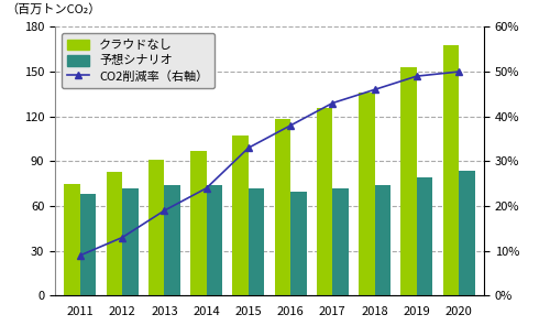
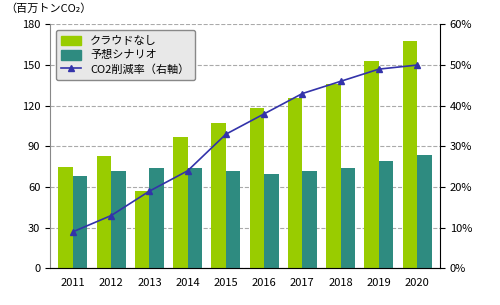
クラウドなし/2013: 91 -> 57
